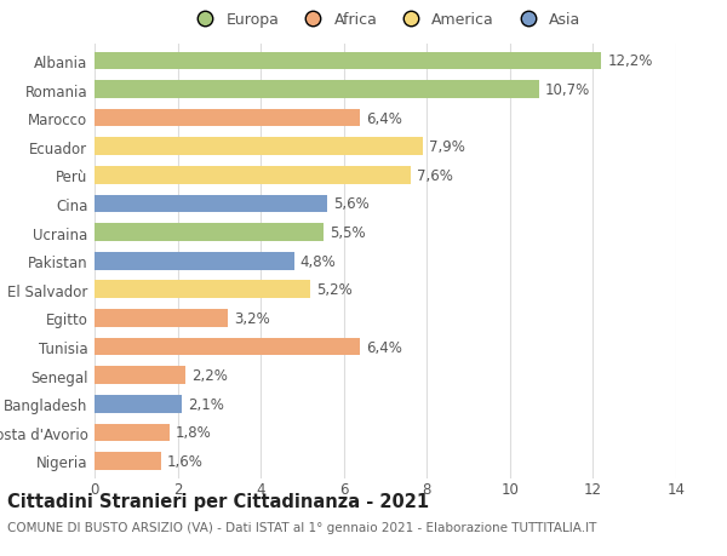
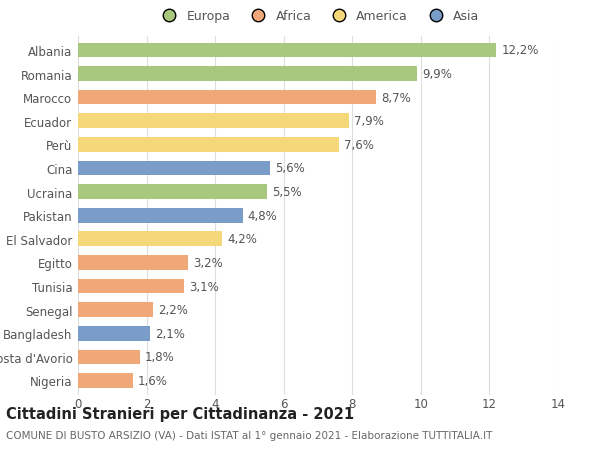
Romania: 10,7% -> 9,9%
Marocco: 6,4% -> 8,7%
El Salvador: 5,2% -> 4,2%
Tunisia: 6,4% -> 3,1%
